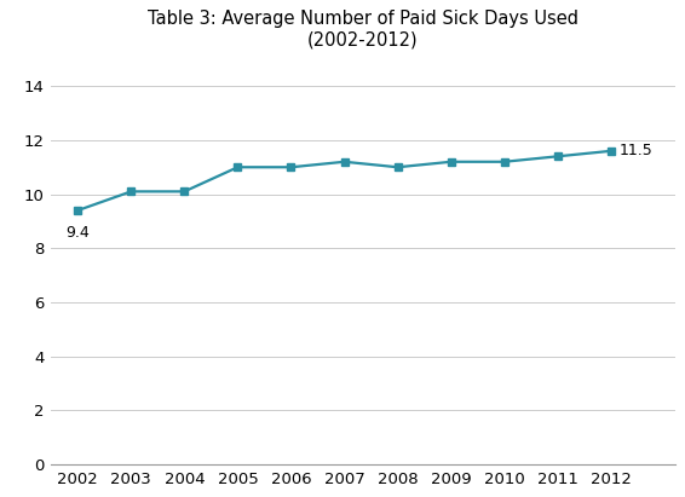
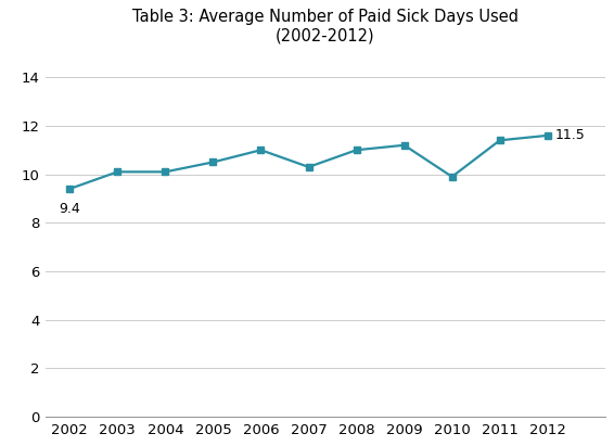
2005: 11.0 -> 10.5
2007: 11.2 -> 10.3
2010: 11.2 -> 9.9
